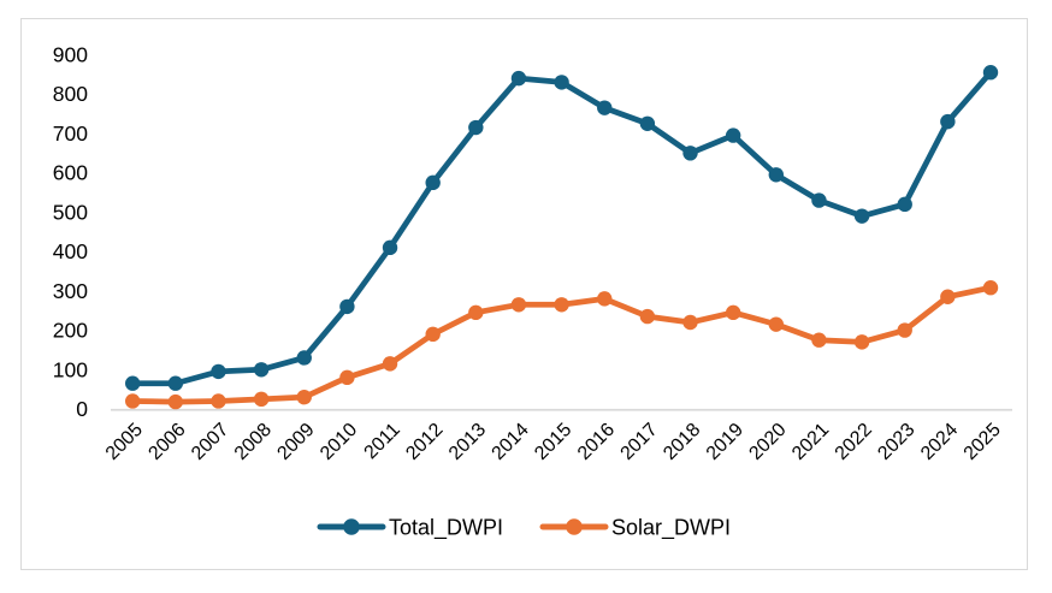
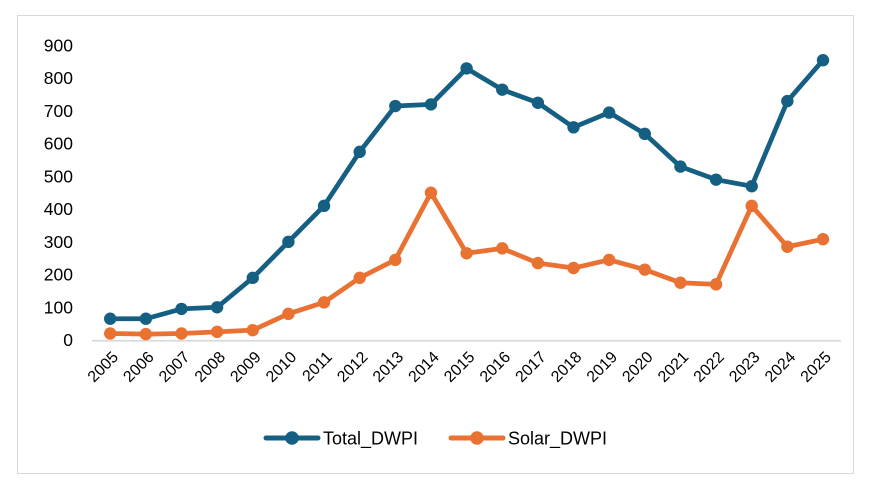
Total_DWPI/2009: 130 -> 190
Total_DWPI/2010: 260 -> 300
Total_DWPI/2014: 840 -> 720
Solar_DWPI/2014: 260 -> 450
Total_DWPI/2020: 600 -> 630
Total_DWPI/2023: 520 -> 470
Solar_DWPI/2023: 200 -> 410
